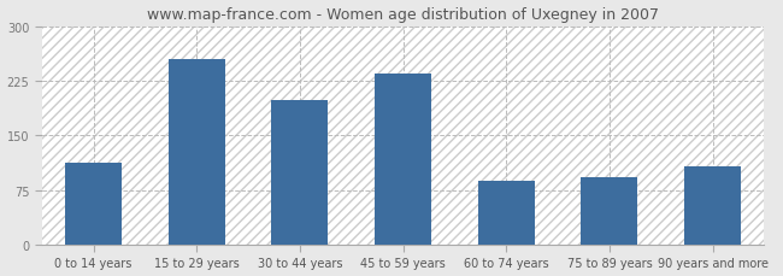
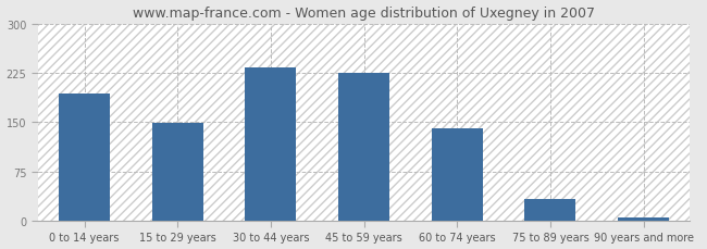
0 to 14 years: 112 -> 193
15 to 29 years: 254 -> 148
30 to 44 years: 198 -> 233
45 to 59 years: 234 -> 225
60 to 74 years: 88 -> 140
75 to 89 years: 92 -> 33
90 years and more: 108 -> 5
